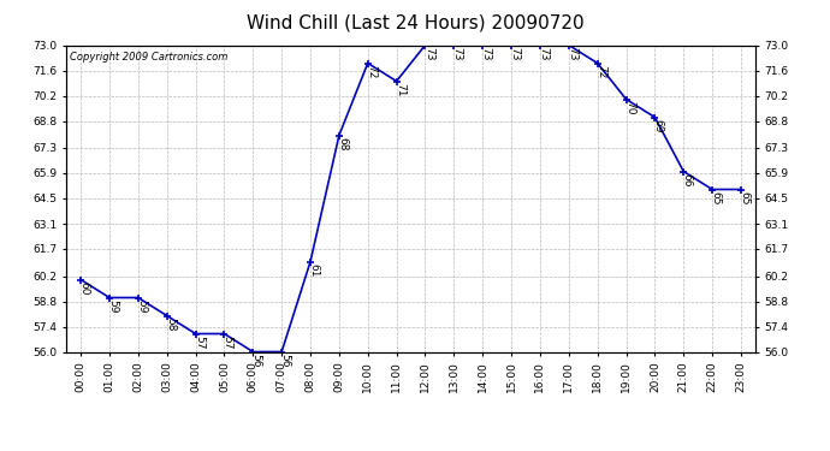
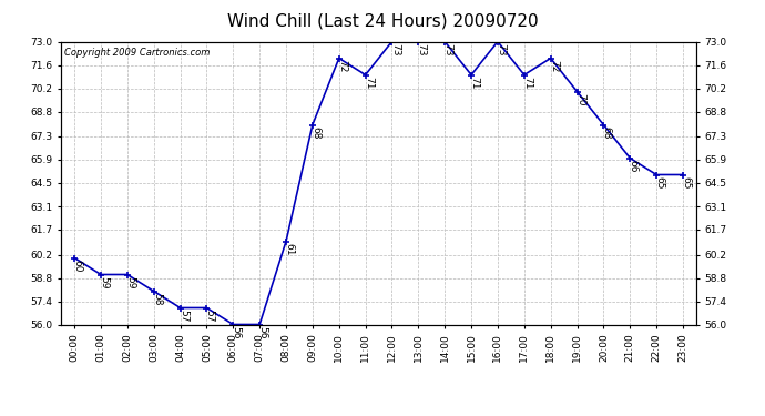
15:00: 73 -> 71
17:00: 73 -> 71
20:00: 69 -> 68
